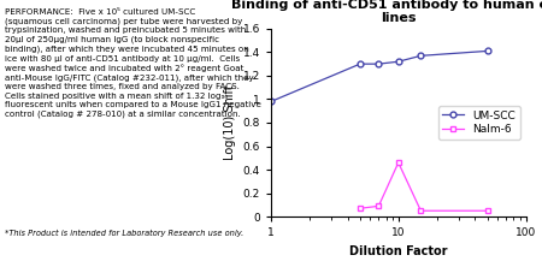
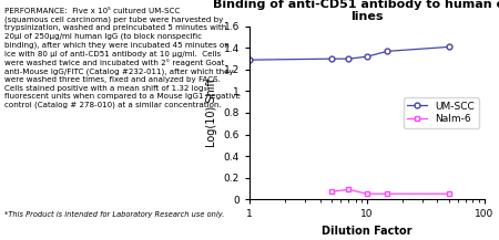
UM-SCC/1: 0.98 -> 1.29
Nalm-6/10: 0.46 -> 0.05
